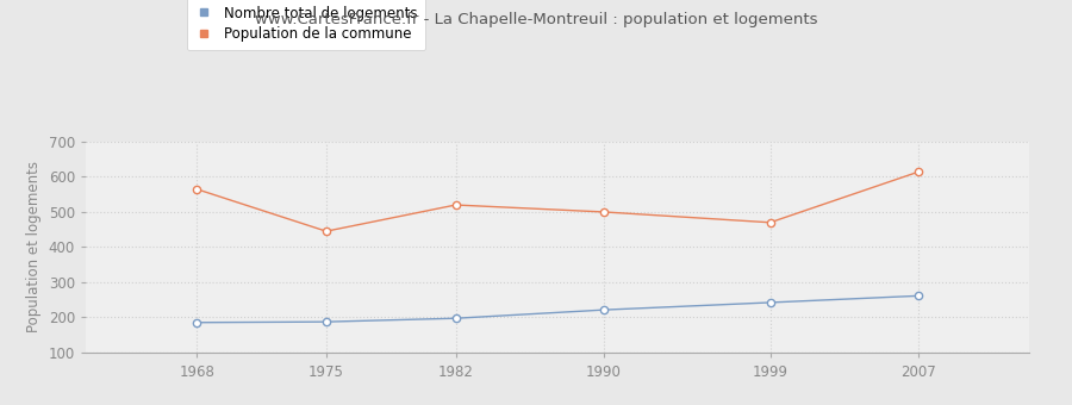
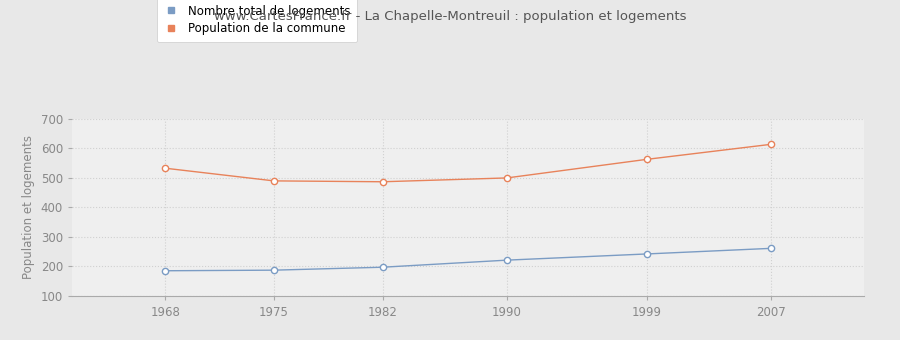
Population de la commune/1968: 565 -> 533
Population de la commune/1975: 445 -> 490
Population de la commune/1982: 520 -> 487
Population de la commune/1999: 470 -> 563
